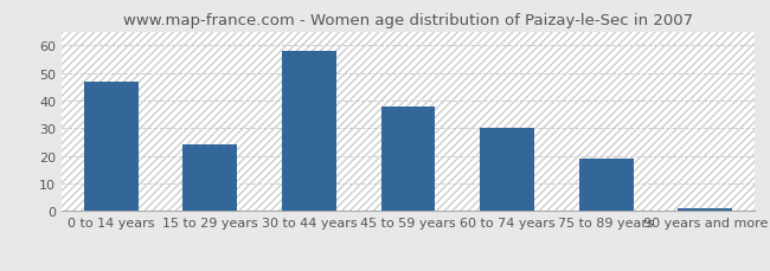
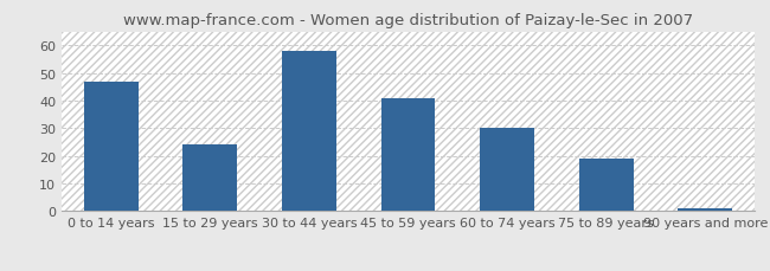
45 to 59 years: 38 -> 41
